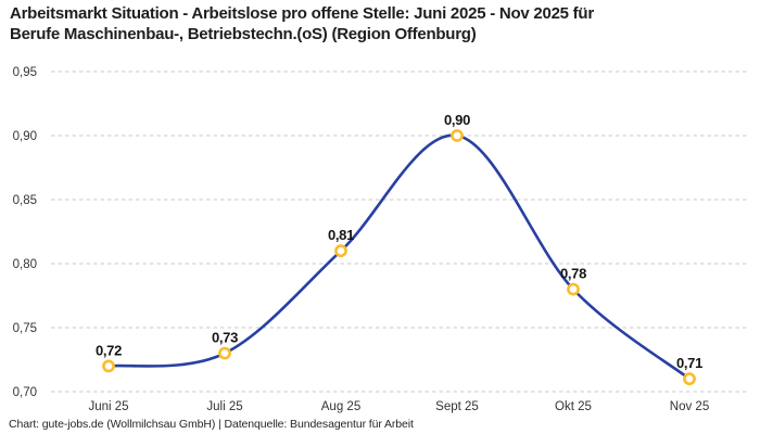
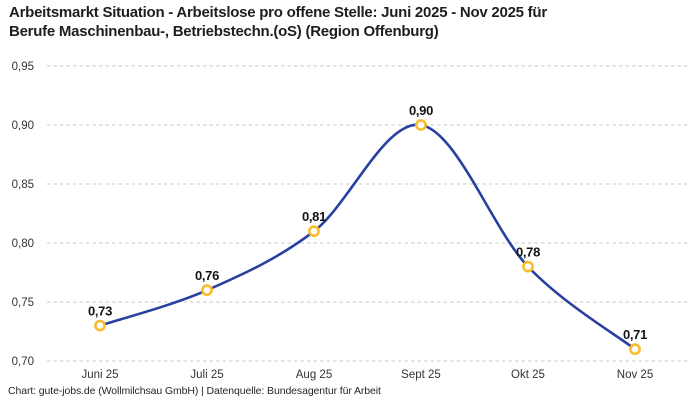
Juni 25: 0,72 -> 0,73
Juli 25: 0,73 -> 0,76
